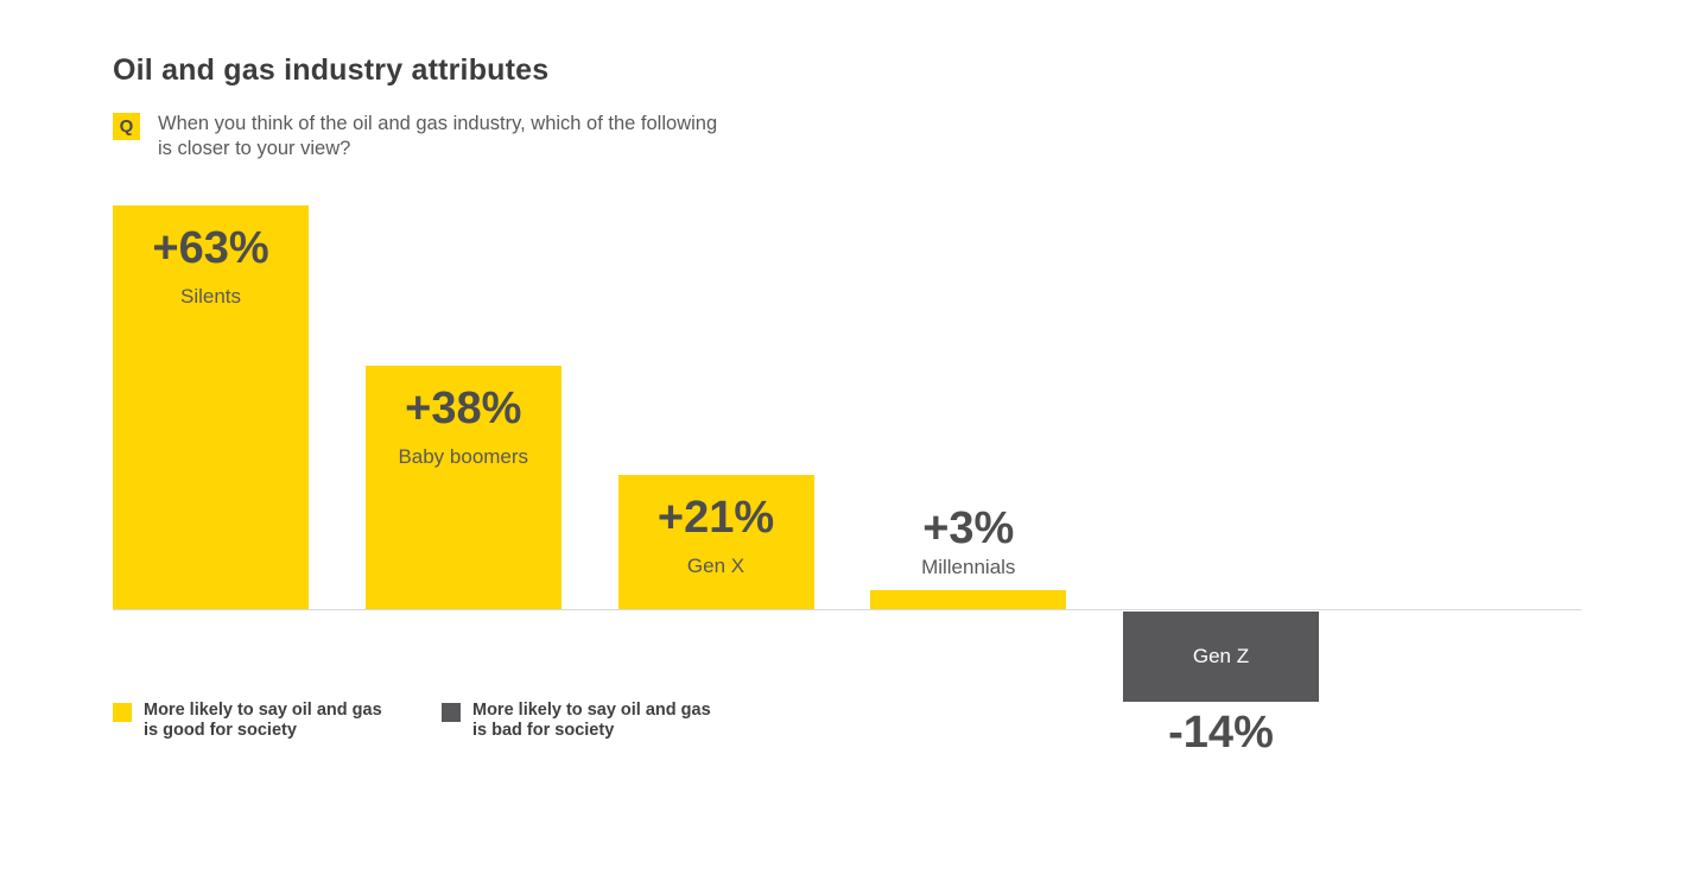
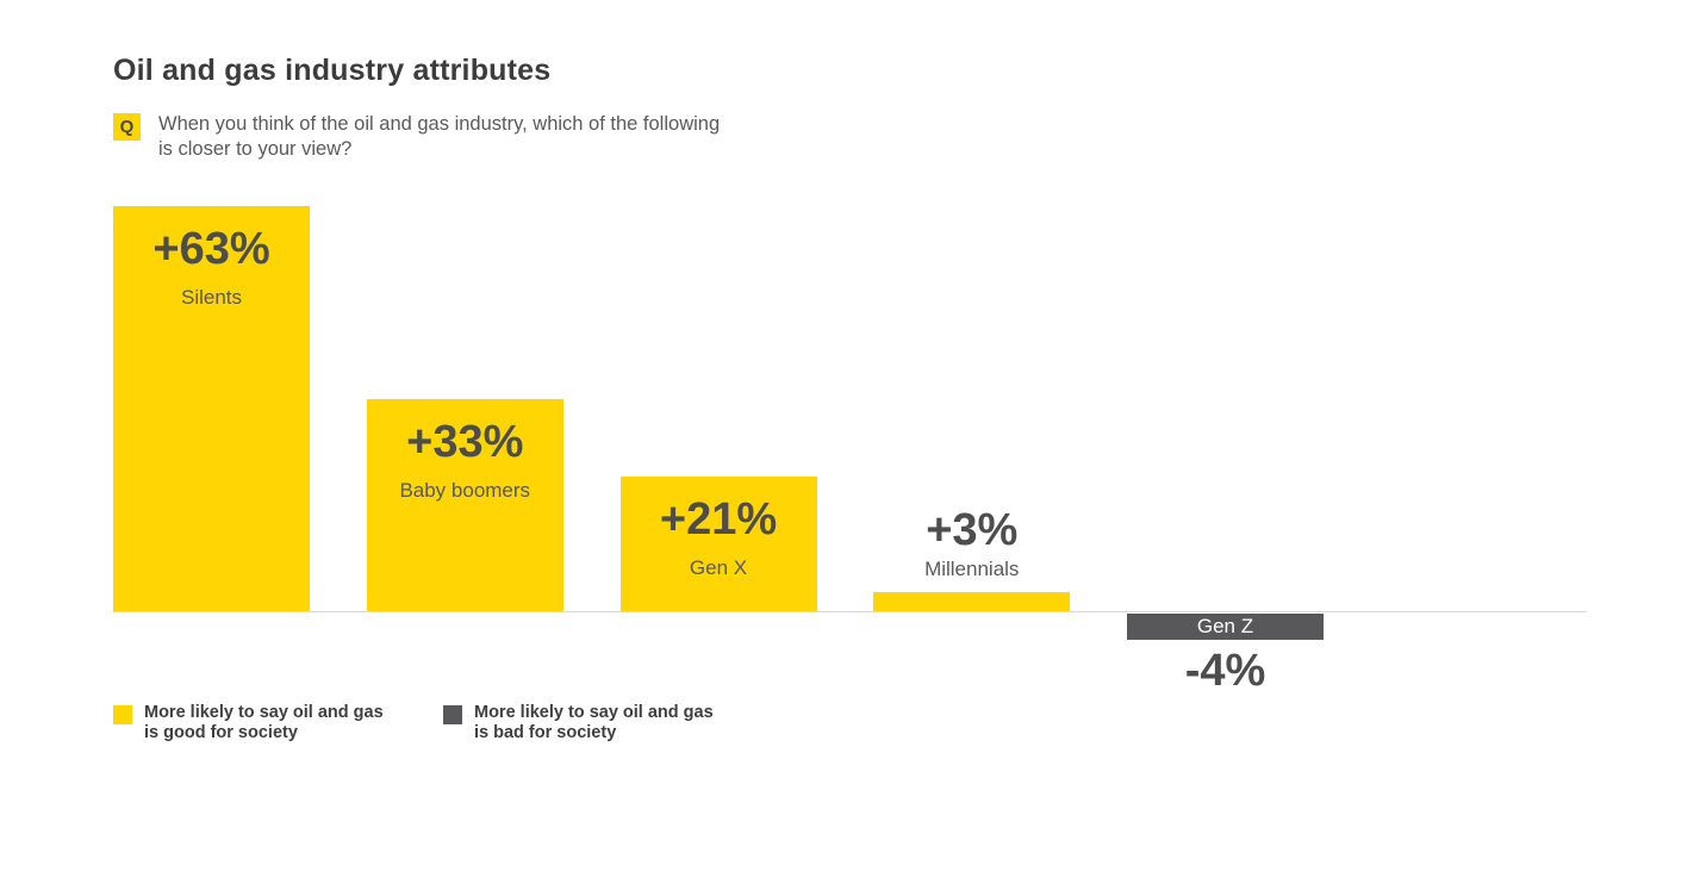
Baby boomers: +38% -> +33%
Gen Z: -14% -> -4%
